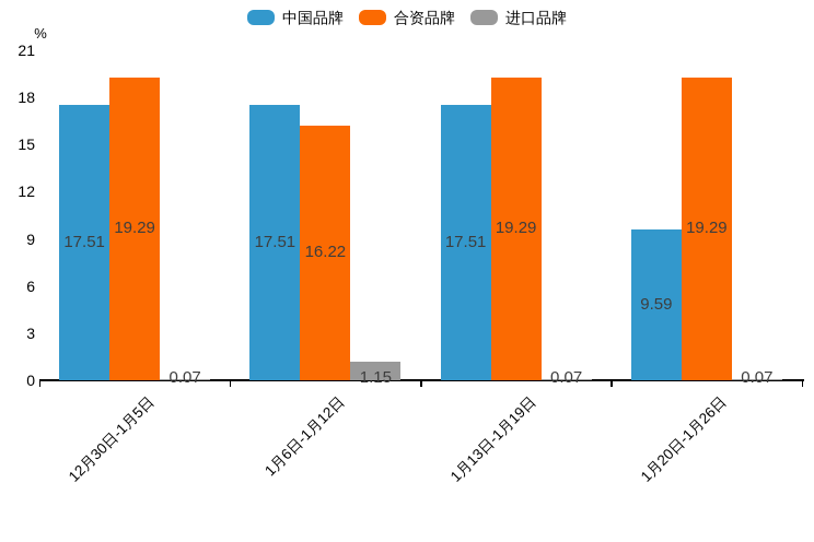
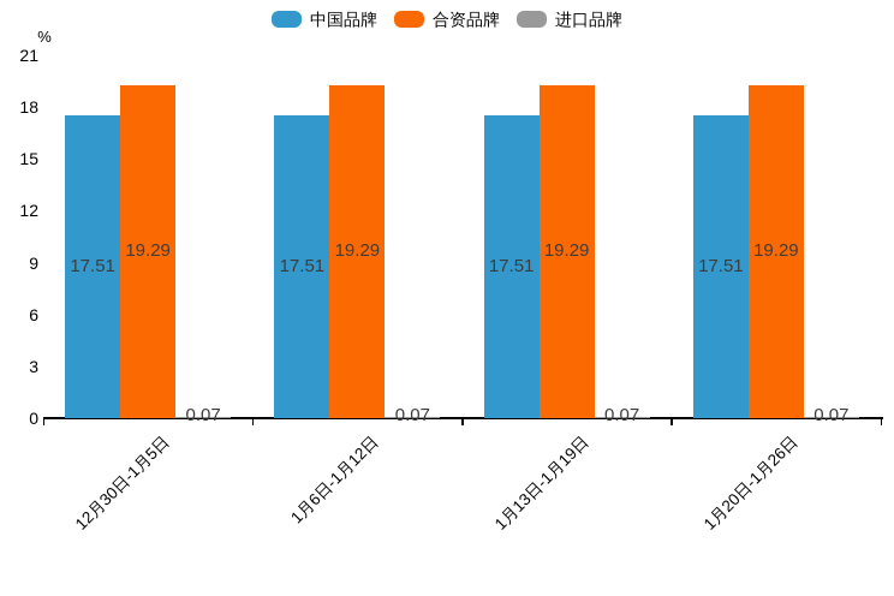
合资品牌/1月6日-1月12日: 16.22 -> 19.29
进口品牌/1月6日-1月12日: 1.15 -> 0.07
中国品牌/1月20日-1月26日: 9.59 -> 17.51
